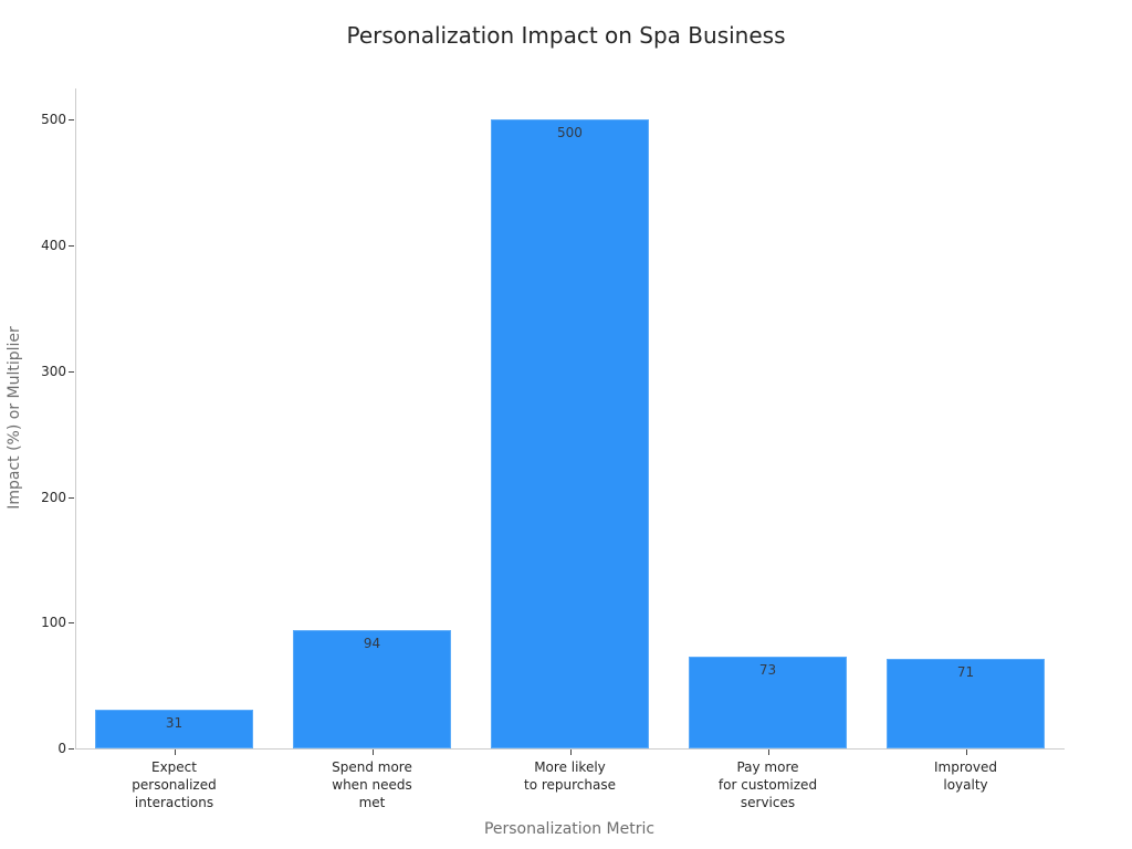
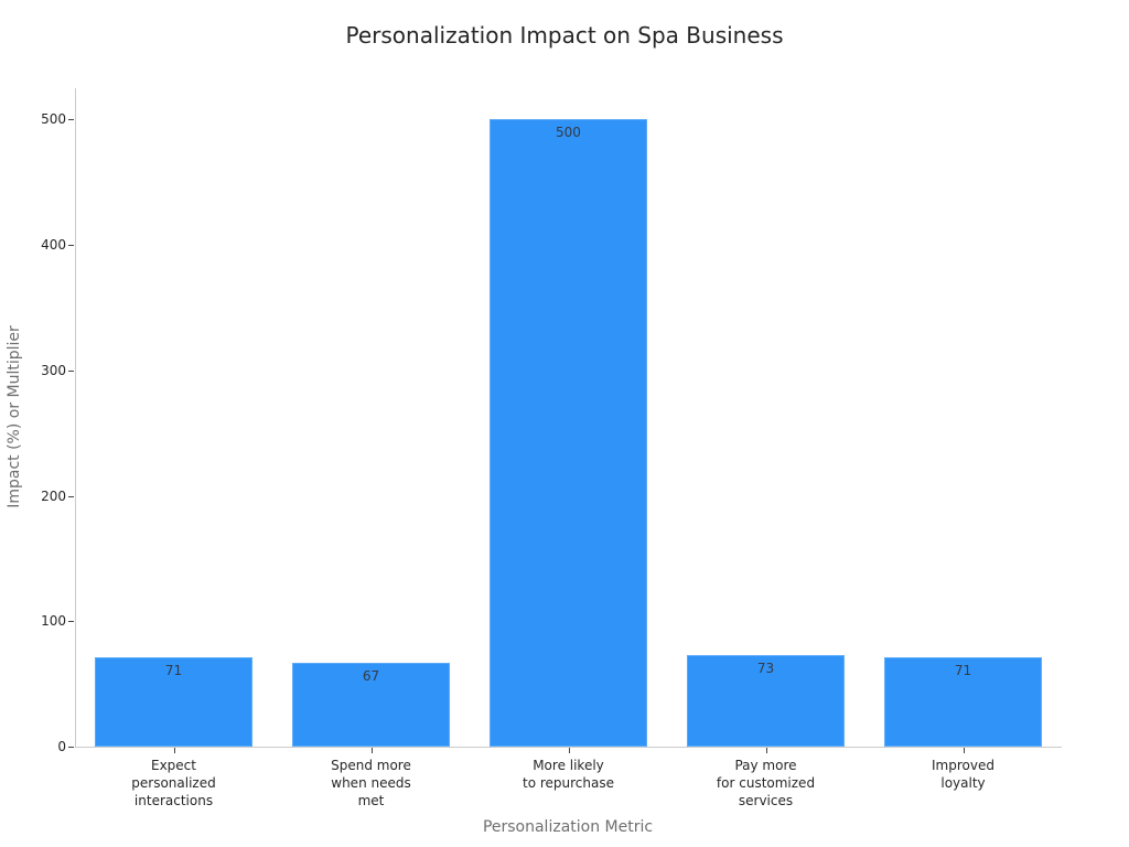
Expect personalized interactions: 31 -> 71
Spend more when needs met: 94 -> 67
